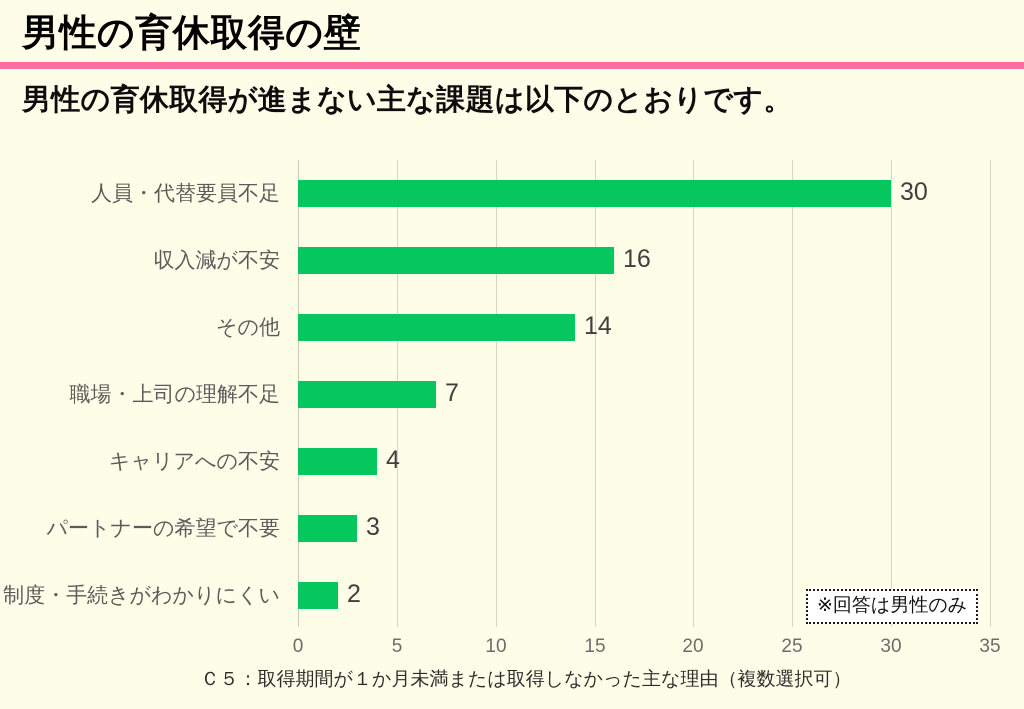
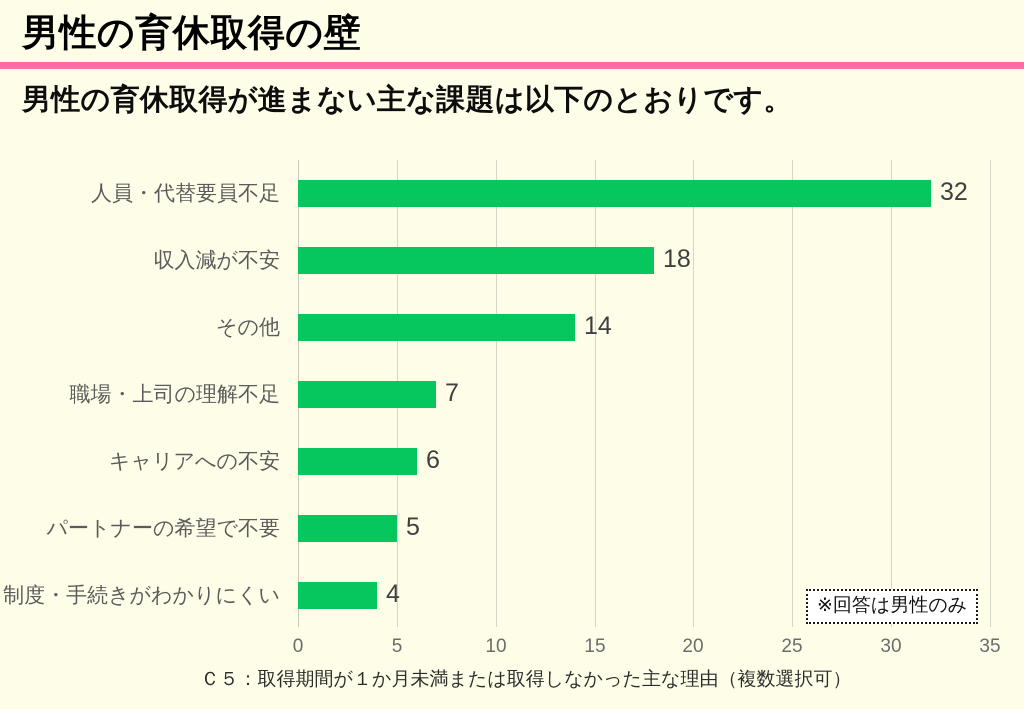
人員・代替要員不足: 30 -> 32
収入減が不安: 16 -> 18
キャリアへの不安: 4 -> 6
パートナーの希望で不要: 3 -> 5
制度・手続きがわかりにくい: 2 -> 4
